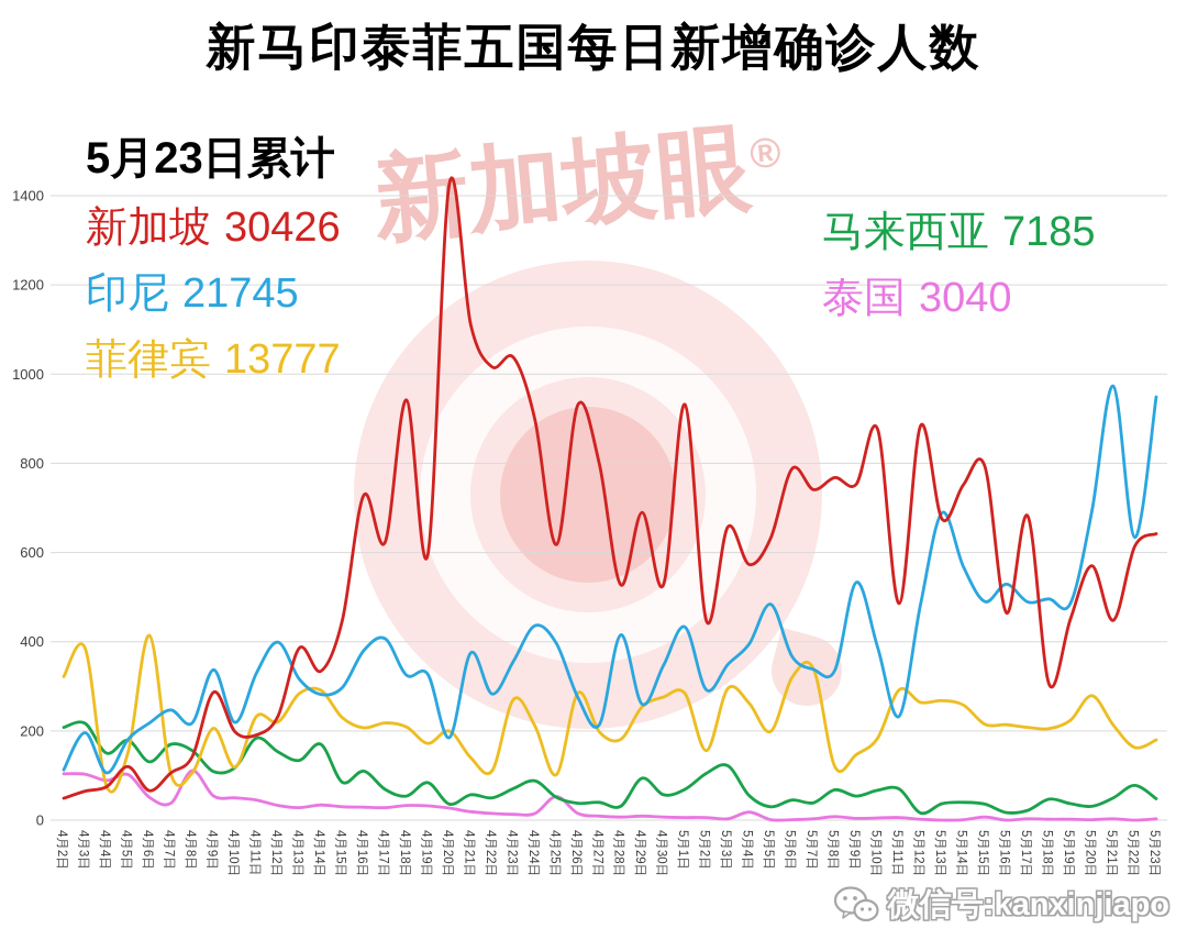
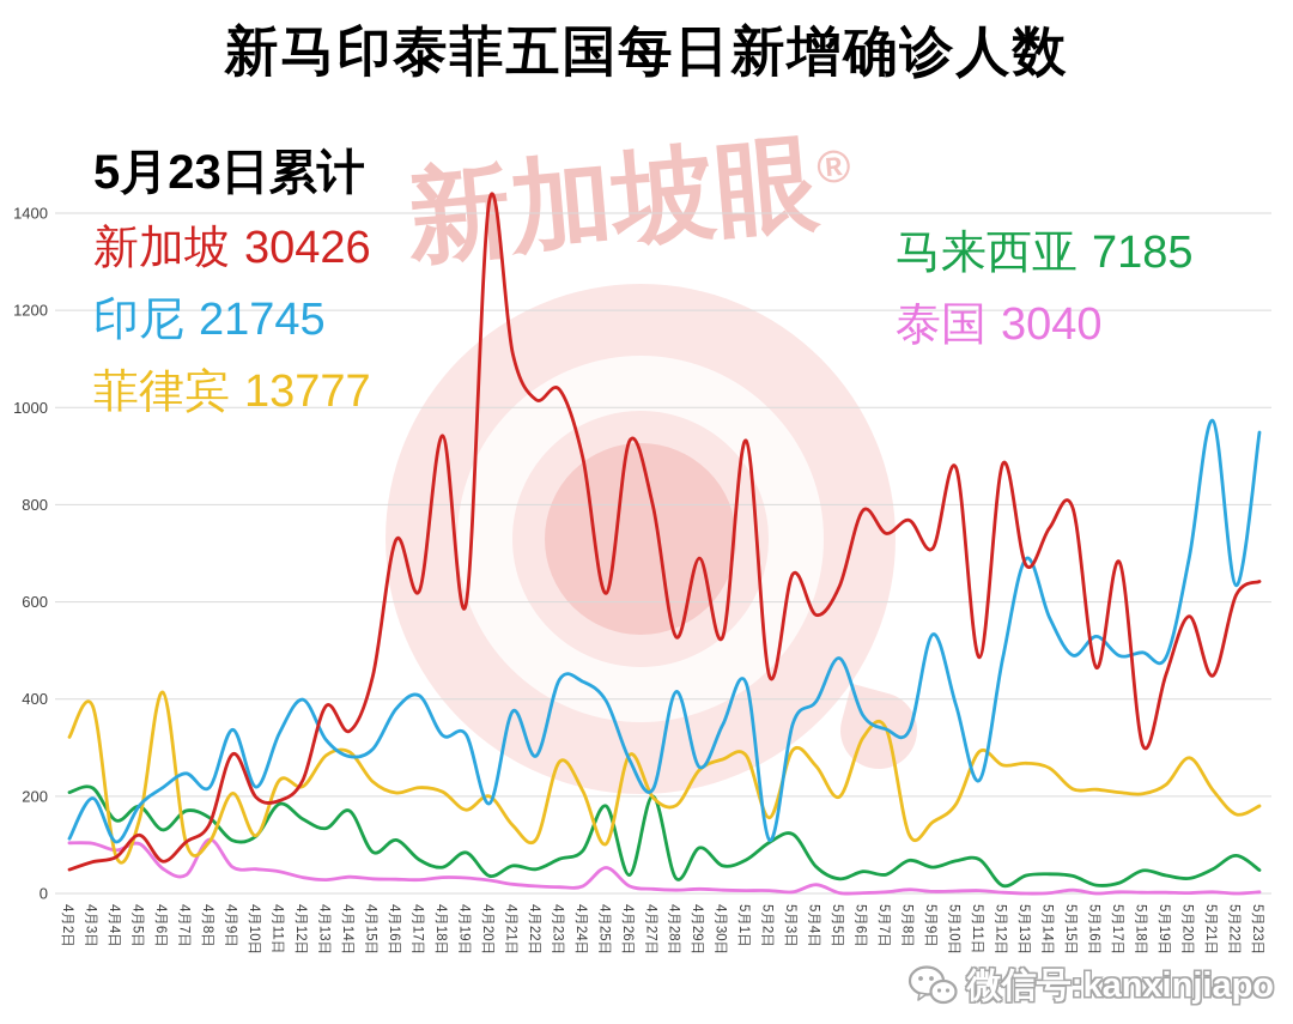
印尼/4月23日: 360 -> 440
马来西亚/4月25日: 50 -> 180
马来西亚/4月27日: 40 -> 200
印尼/5月2日: 290 -> 110
新加坡/5月9日: 750 -> 710
